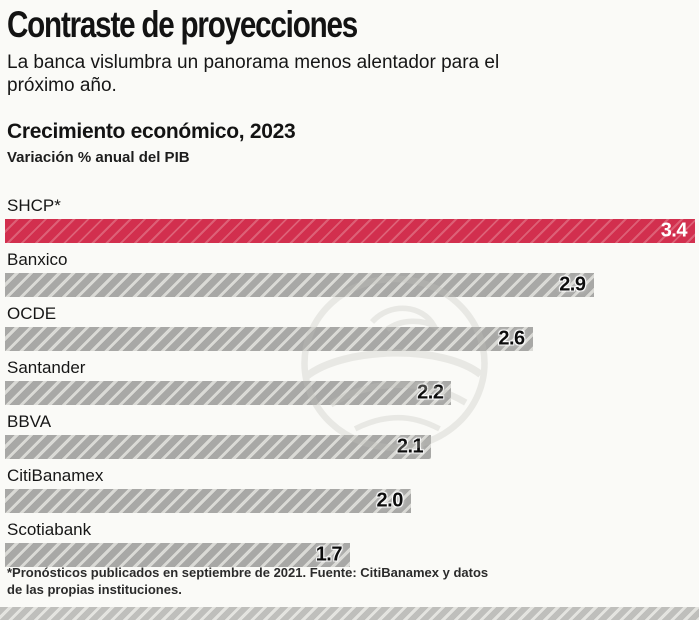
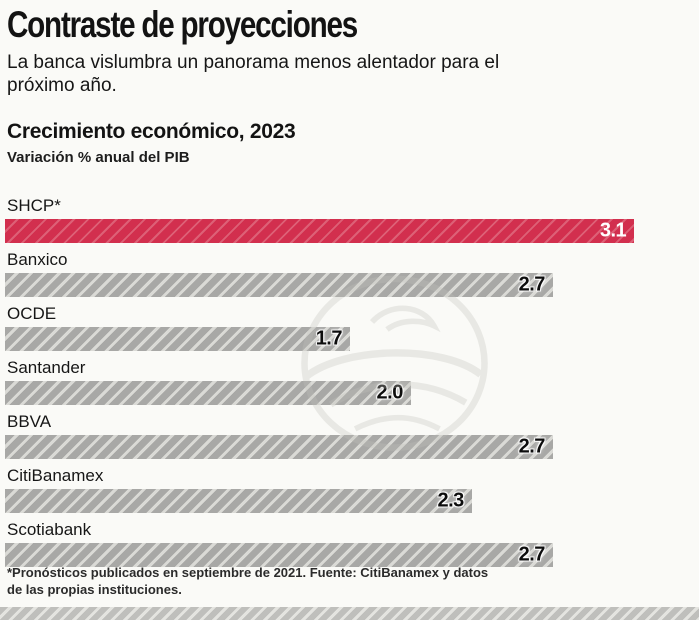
SHCP*: 3.4 -> 3.1
Banxico: 2.9 -> 2.7
OCDE: 2.6 -> 1.7
Santander: 2.2 -> 2.0
BBVA: 2.1 -> 2.7
CitiBanamex: 2.0 -> 2.3
Scotiabank: 1.7 -> 2.7
